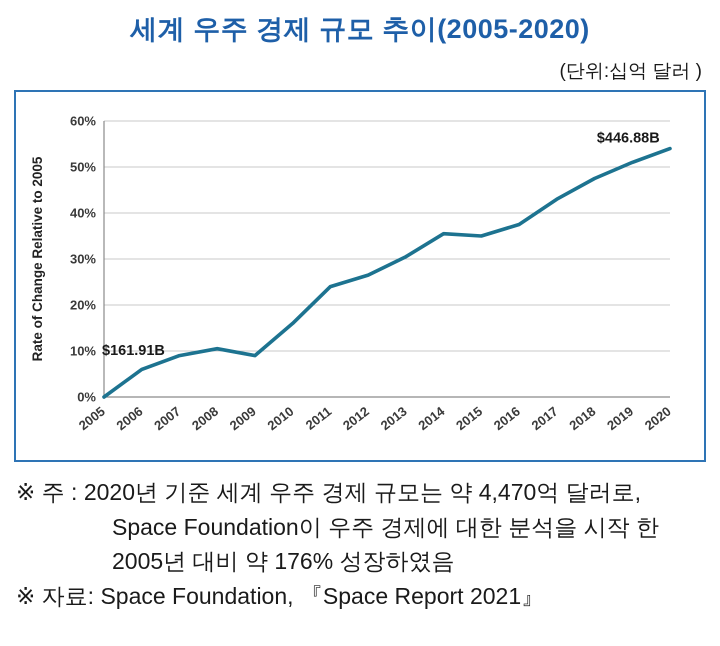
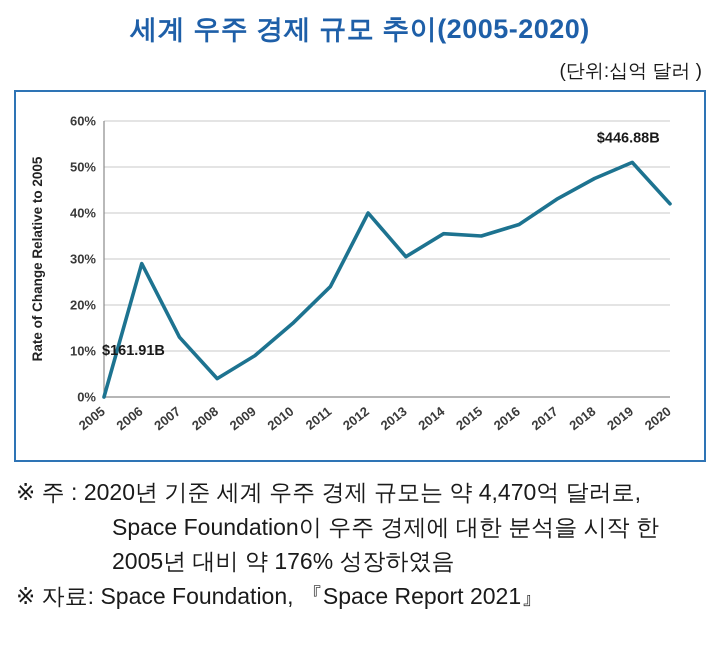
2006: 6% -> 29%
2007: 9% -> 13%
2008: 10% -> 4%
2012: 26% -> 40%
2020: 54% -> 42%
